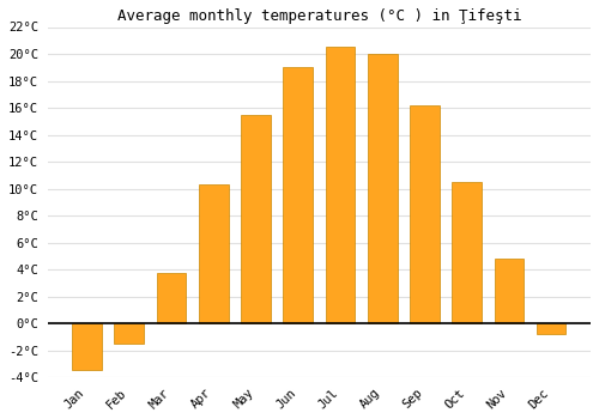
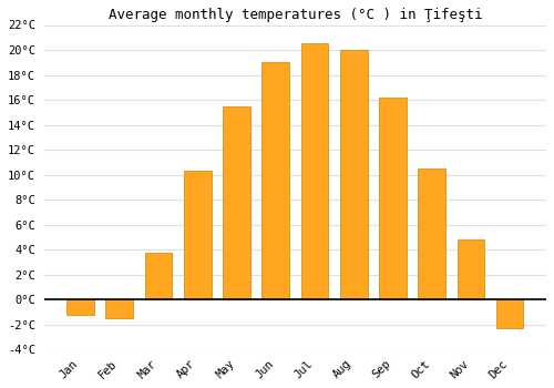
Jan: -3.5°C -> -1.2°C
Dec: -0.8°C -> -2.3°C
